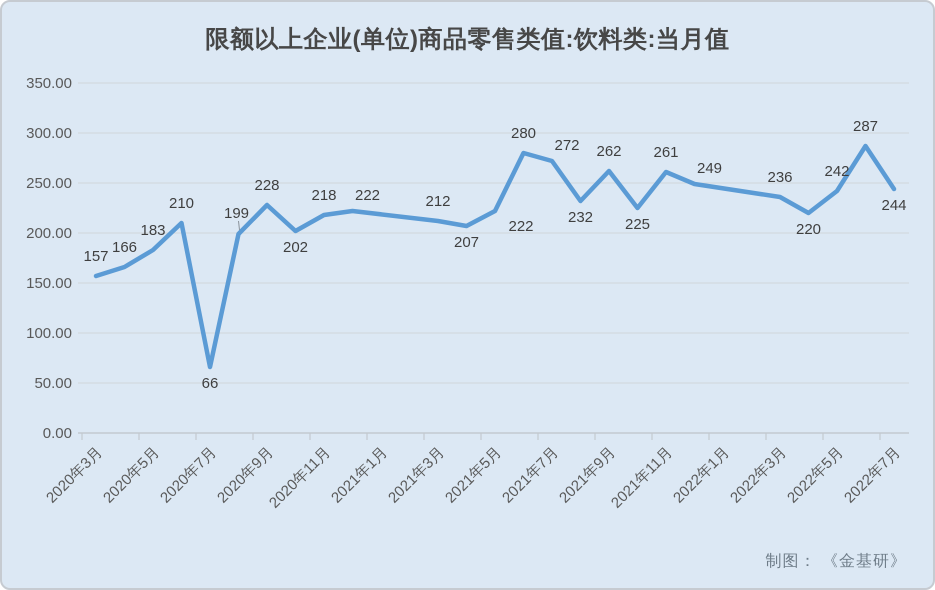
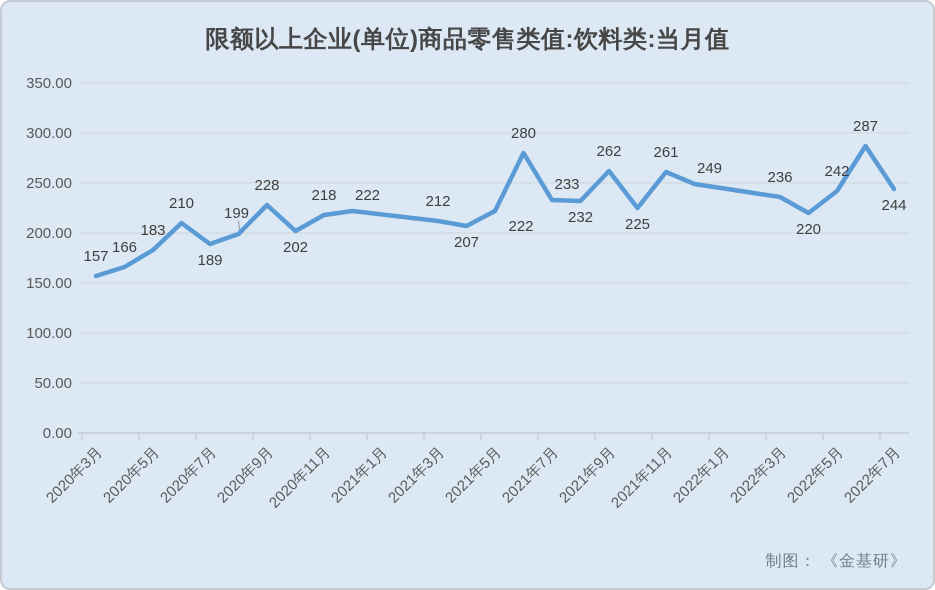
2020年7月: 66 -> 189
2021年7月: 272 -> 233
